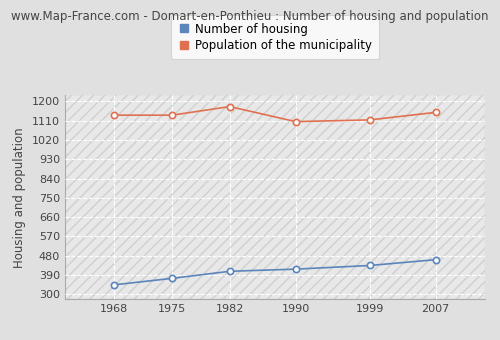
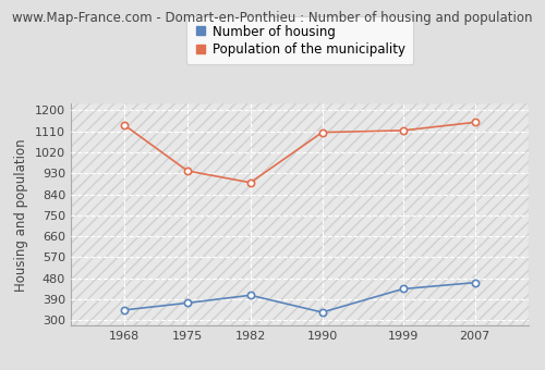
Population of the municipality/1975: 1135 -> 940
Population of the municipality/1982: 1175 -> 890
Number of housing/1990: 418 -> 335
